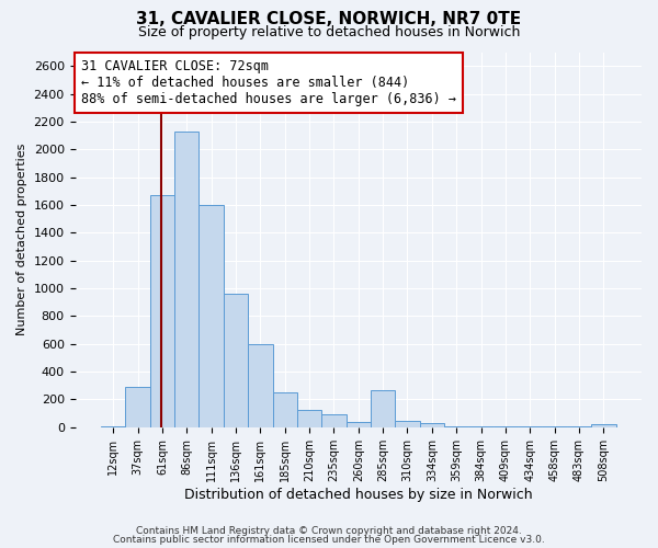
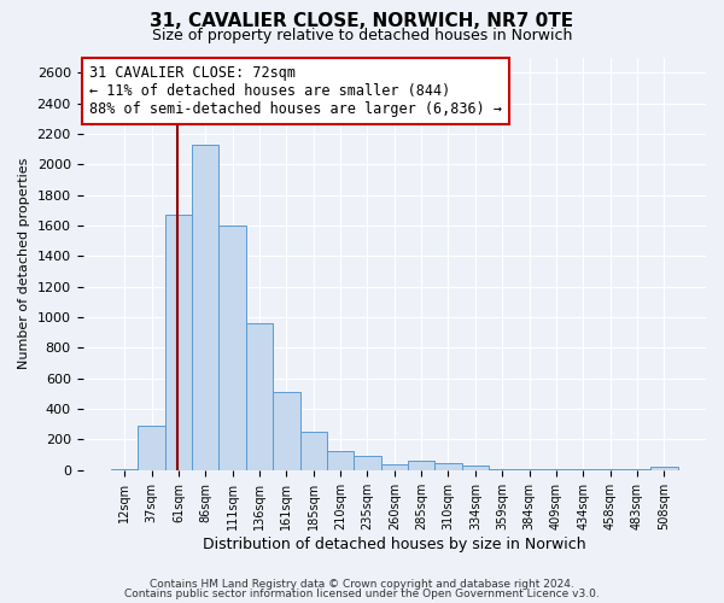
161sqm: 600 -> 510
285sqm: 270 -> 60
